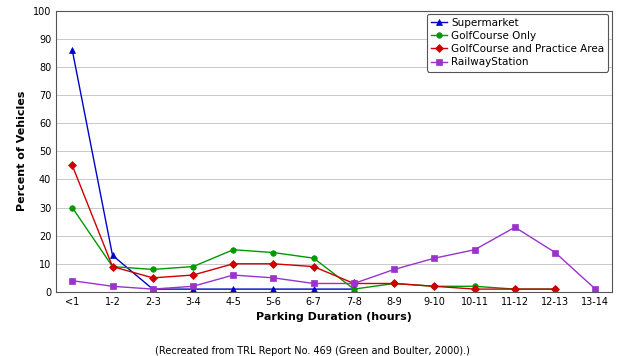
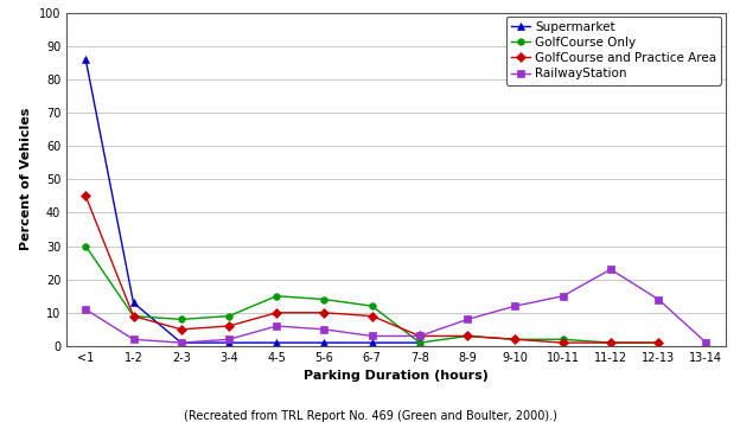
RailwayStation/<1: 4 -> 11
